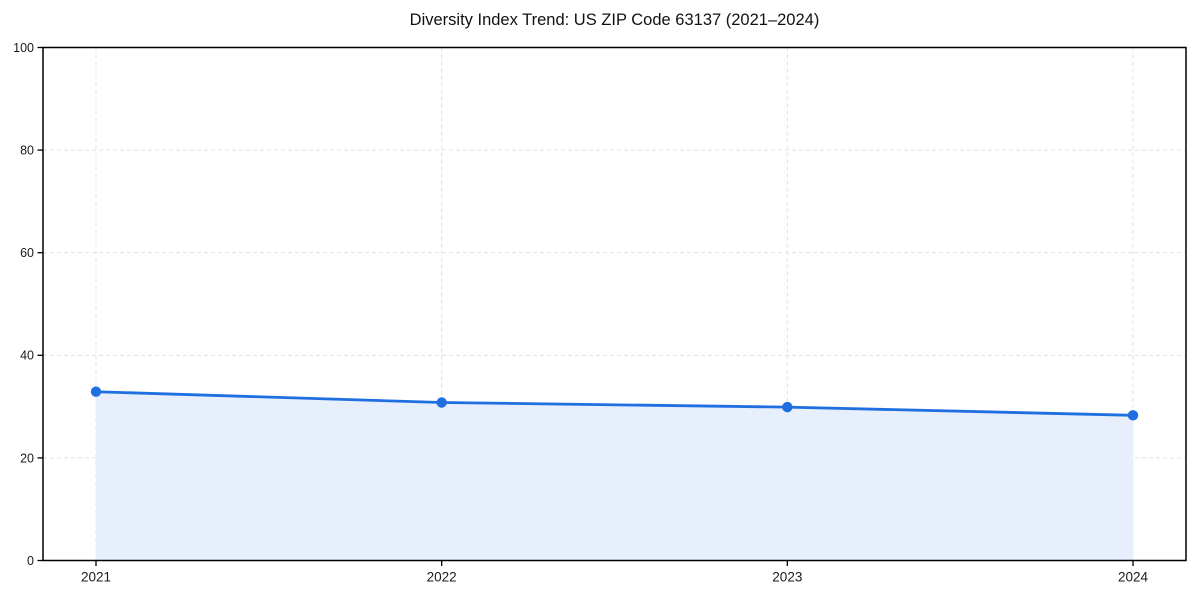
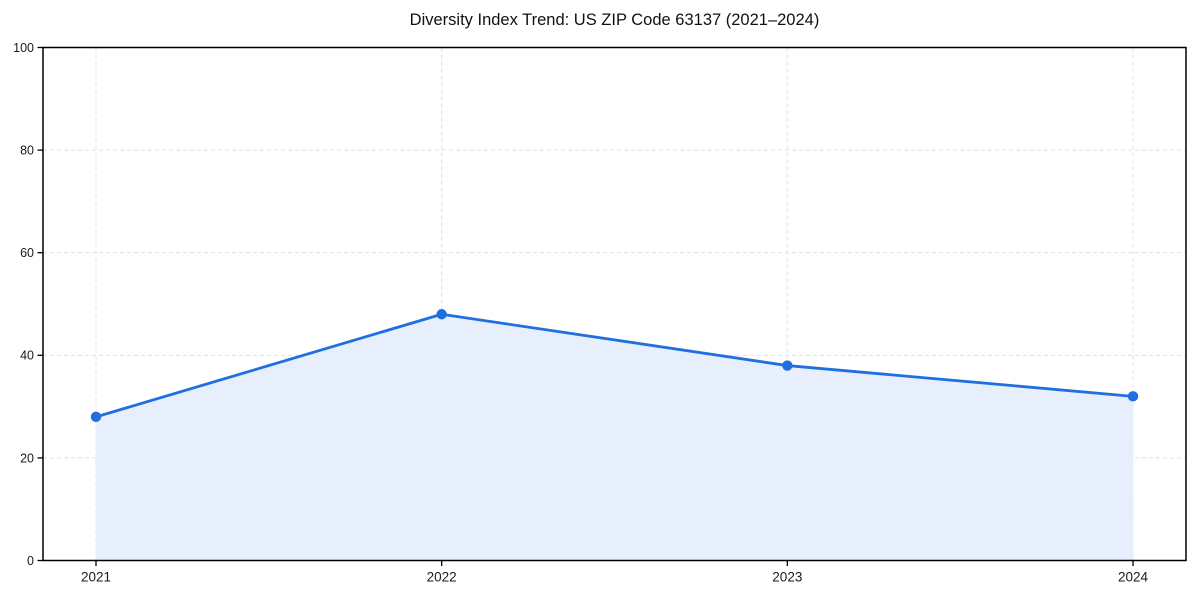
2021: 33 -> 28
2022: 31 -> 48
2023: 30 -> 38
2024: 28 -> 32
